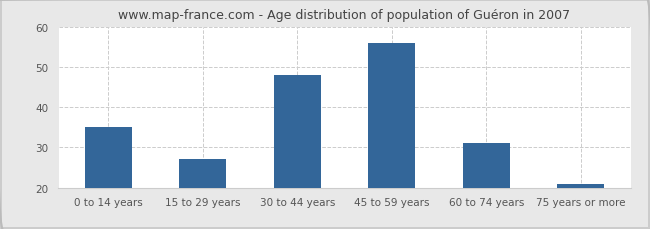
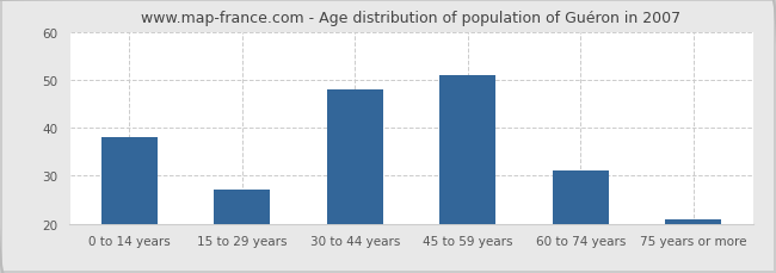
0 to 14 years: 35 -> 38
45 to 59 years: 56 -> 51
